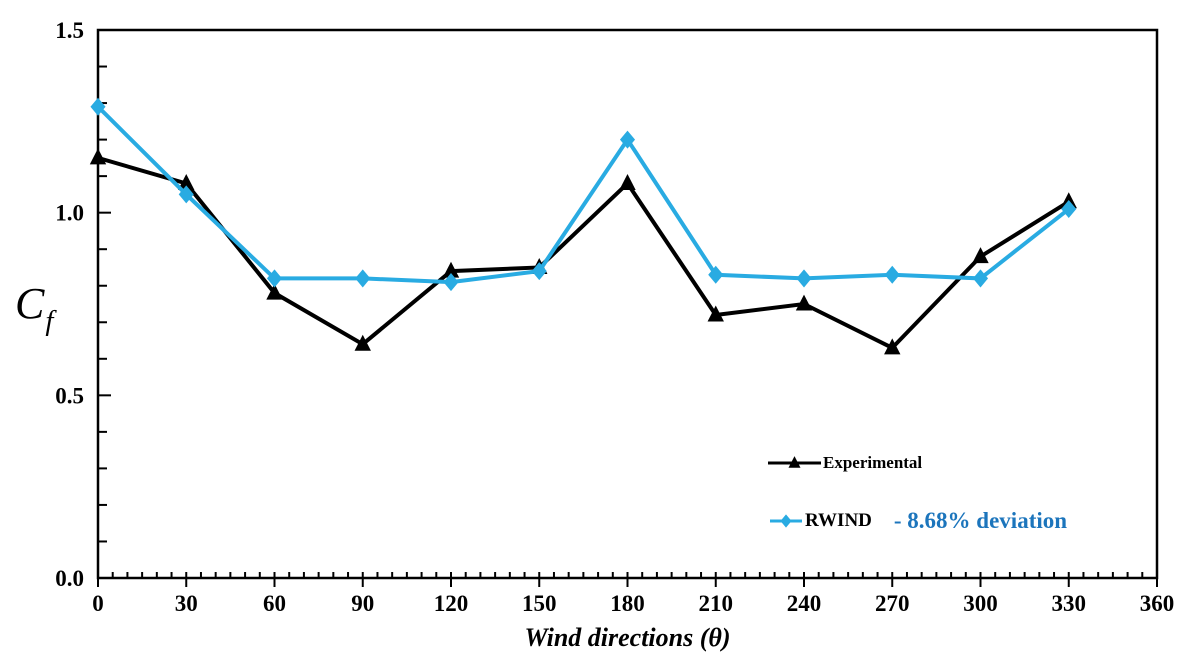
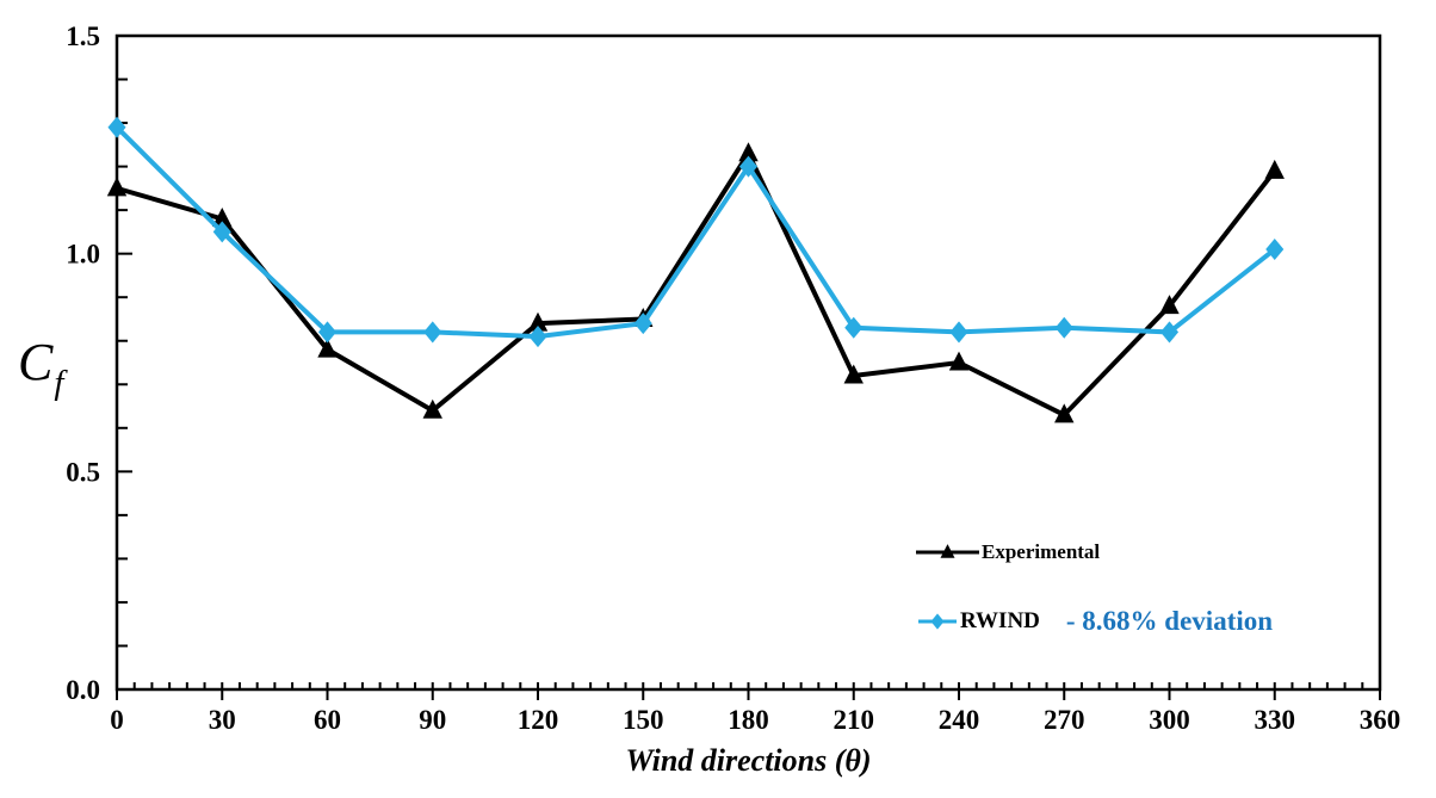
Experimental/180: 1.08 -> 1.23
Experimental/330: 1.03 -> 1.19
